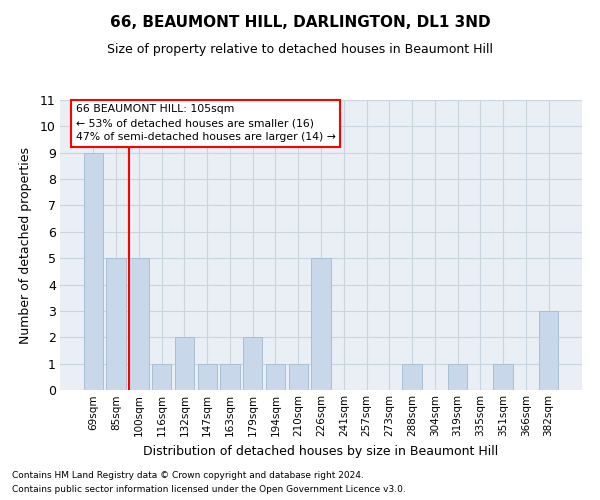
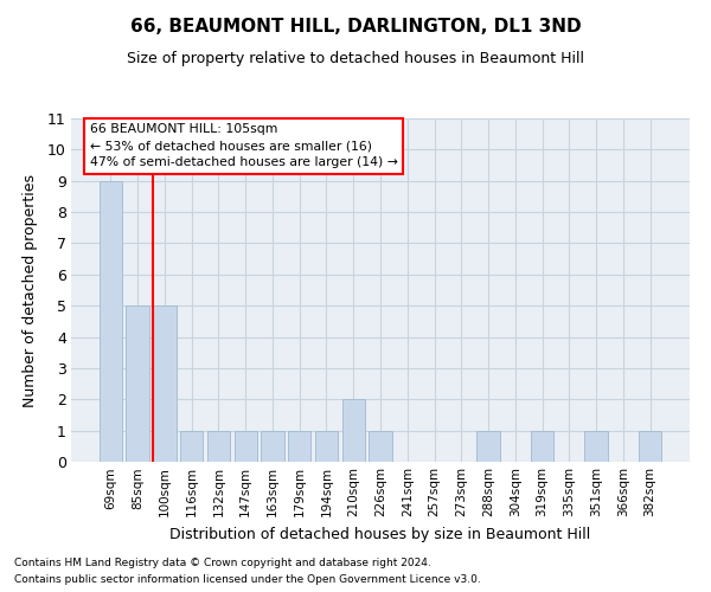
132sqm: 2 -> 1
179sqm: 2 -> 1
210sqm: 1 -> 2
226sqm: 5 -> 1
382sqm: 3 -> 1
